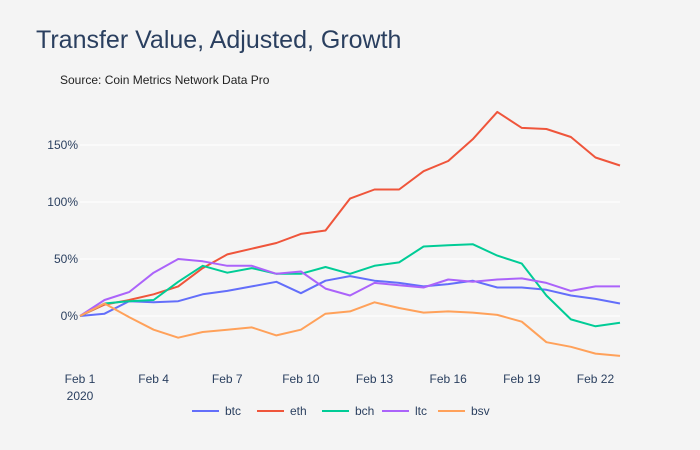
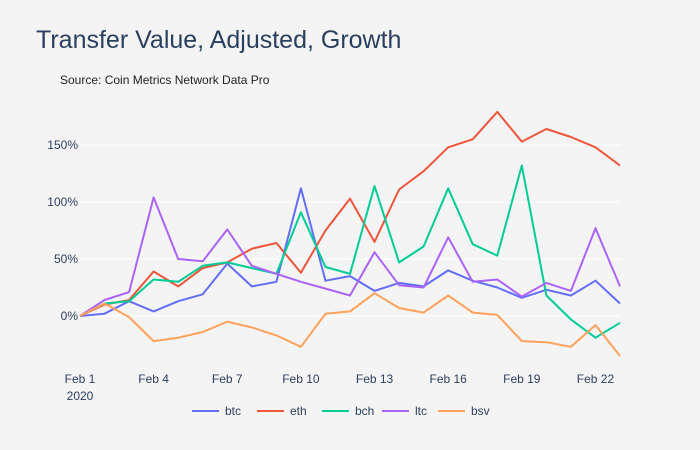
btc/Feb 4: 12% -> 4%
eth/Feb 4: 19% -> 39%
bch/Feb 4: 14% -> 32%
ltc/Feb 4: 38% -> 104%
bsv/Feb 4: -12% -> -22%
btc/Feb 7: 22% -> 46%
eth/Feb 7: 54% -> 47%
bch/Feb 7: 38% -> 47%
ltc/Feb 7: 44% -> 76%
bsv/Feb 7: -12% -> -5%
btc/Feb 10: 20% -> 112%
eth/Feb 10: 72% -> 38%
bch/Feb 10: 37% -> 91%
ltc/Feb 10: 39% -> 30%
bsv/Feb 10: -12% -> -27%
btc/Feb 13: 31% -> 22%
eth/Feb 13: 111% -> 65%
bch/Feb 13: 44% -> 114%
ltc/Feb 13: 29% -> 56%
bsv/Feb 13: 12% -> 20%
btc/Feb 16: 28% -> 40%
eth/Feb 16: 136% -> 148%
bch/Feb 16: 62% -> 112%
ltc/Feb 16: 32% -> 69%
bsv/Feb 16: 4% -> 18%
btc/Feb 19: 25% -> 16%
eth/Feb 19: 165% -> 153%
bch/Feb 19: 46% -> 132%
ltc/Feb 19: 33% -> 17%
bsv/Feb 19: -5% -> -22%
btc/Feb 22: 15% -> 31%
eth/Feb 22: 139% -> 148%
bch/Feb 22: -9% -> -19%
ltc/Feb 22: 26% -> 77%
bsv/Feb 22: -33% -> -8%
